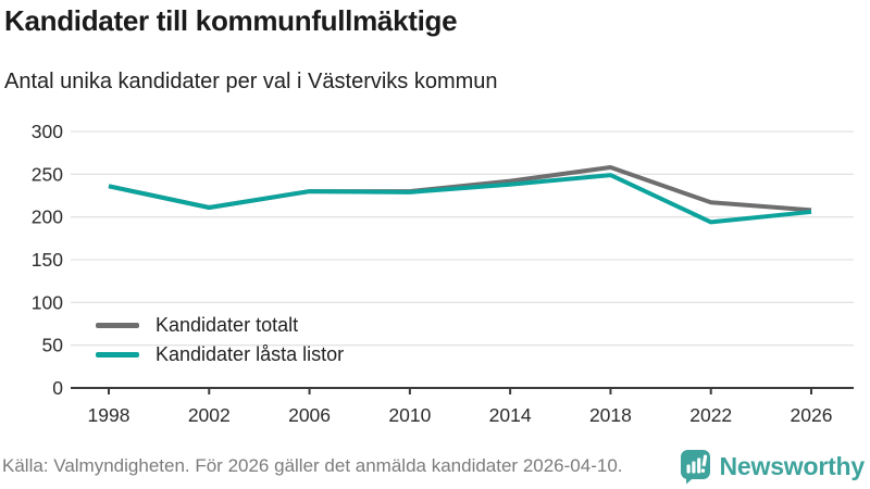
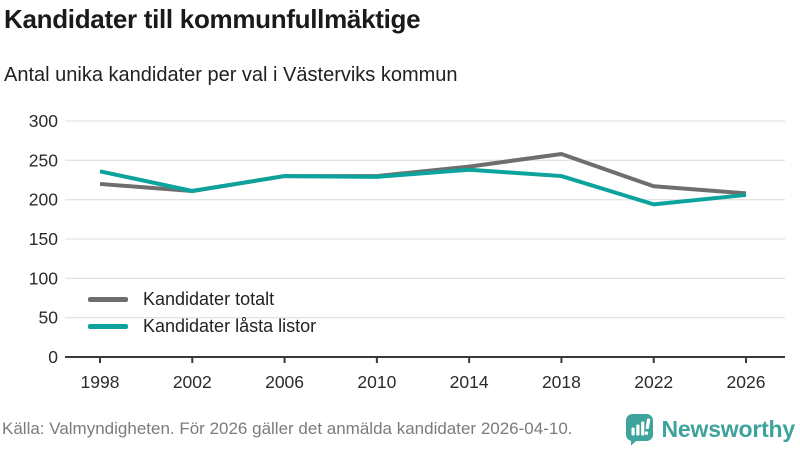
Kandidater totalt/1998: 240 -> 220
Kandidater låsta listor/2018: 250 -> 230
